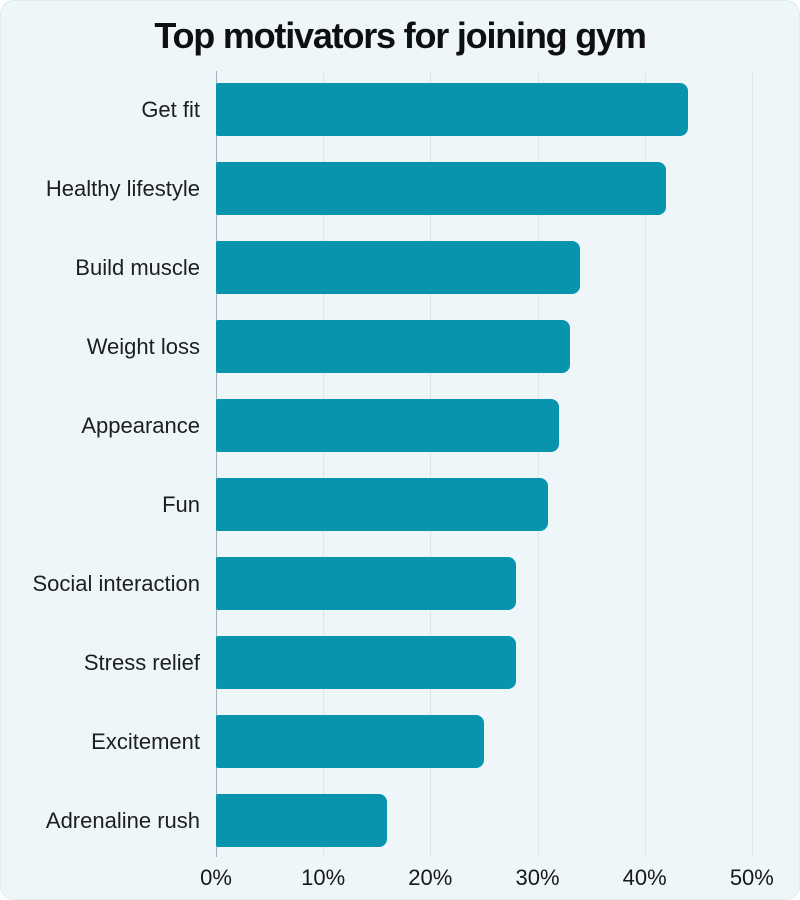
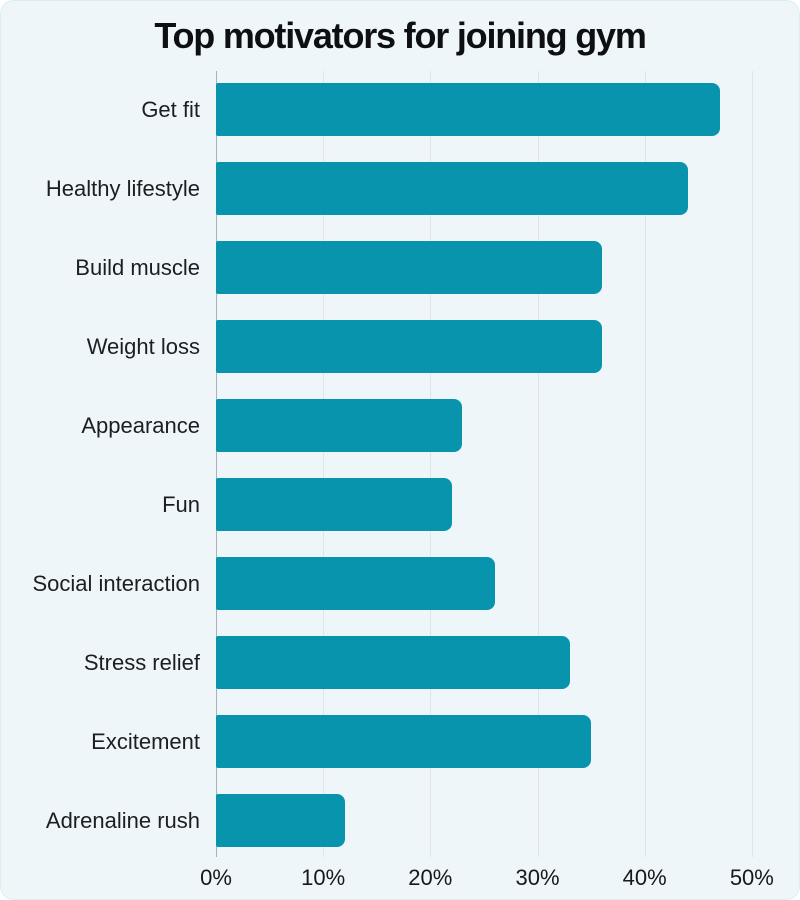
Get fit: 44% -> 47%
Healthy lifestyle: 42% -> 44%
Build muscle: 34% -> 36%
Weight loss: 33% -> 36%
Appearance: 32% -> 23%
Fun: 31% -> 22%
Social interaction: 28% -> 26%
Stress relief: 28% -> 33%
Excitement: 25% -> 35%
Adrenaline rush: 16% -> 12%
